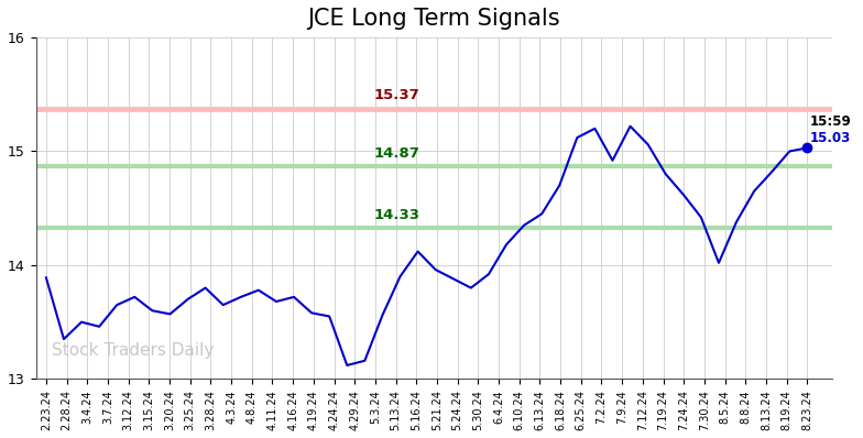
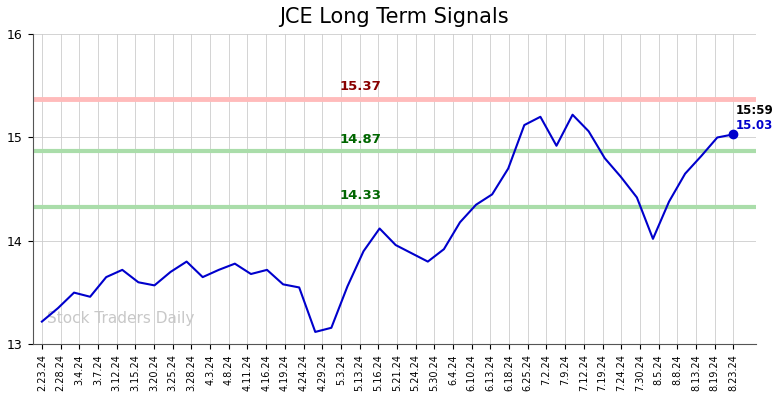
2.23.24: 13.89 -> 13.22
